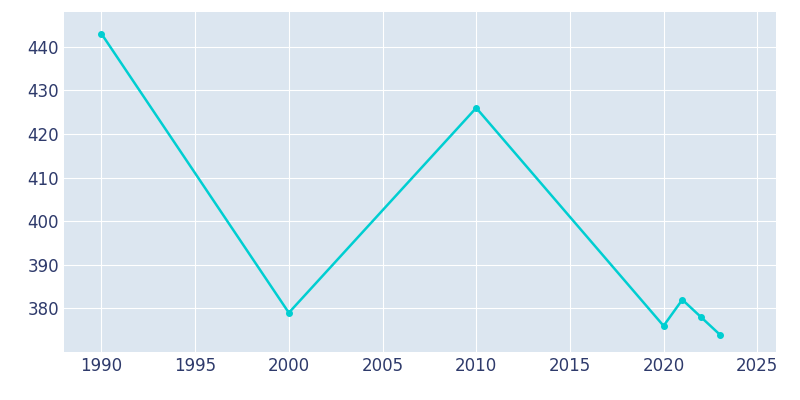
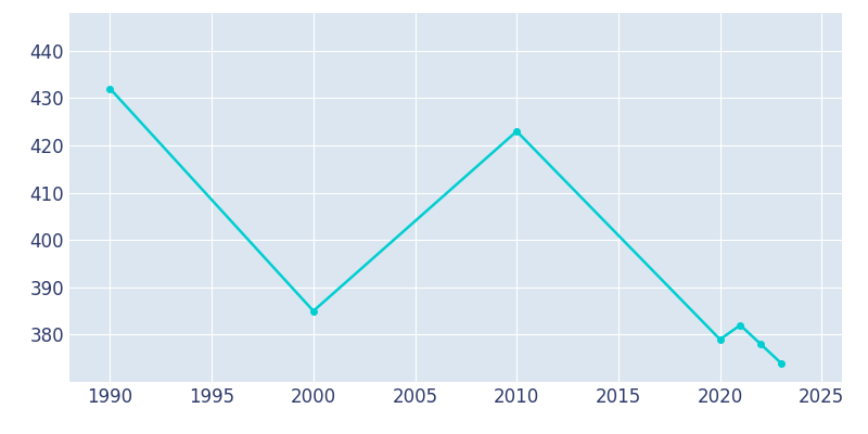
1990: 443 -> 432
2000: 379 -> 385
2010: 426 -> 423
2020: 376 -> 379
